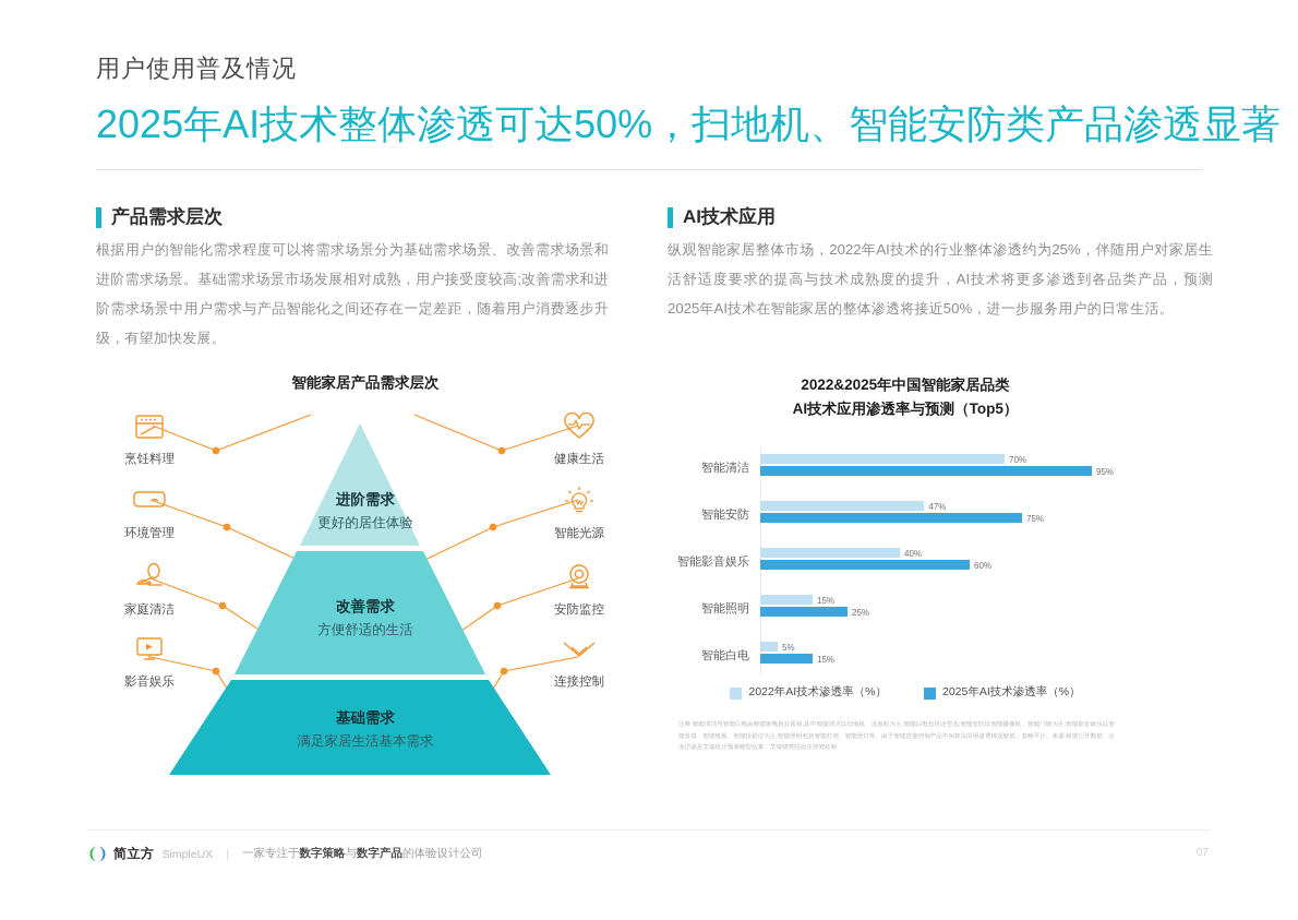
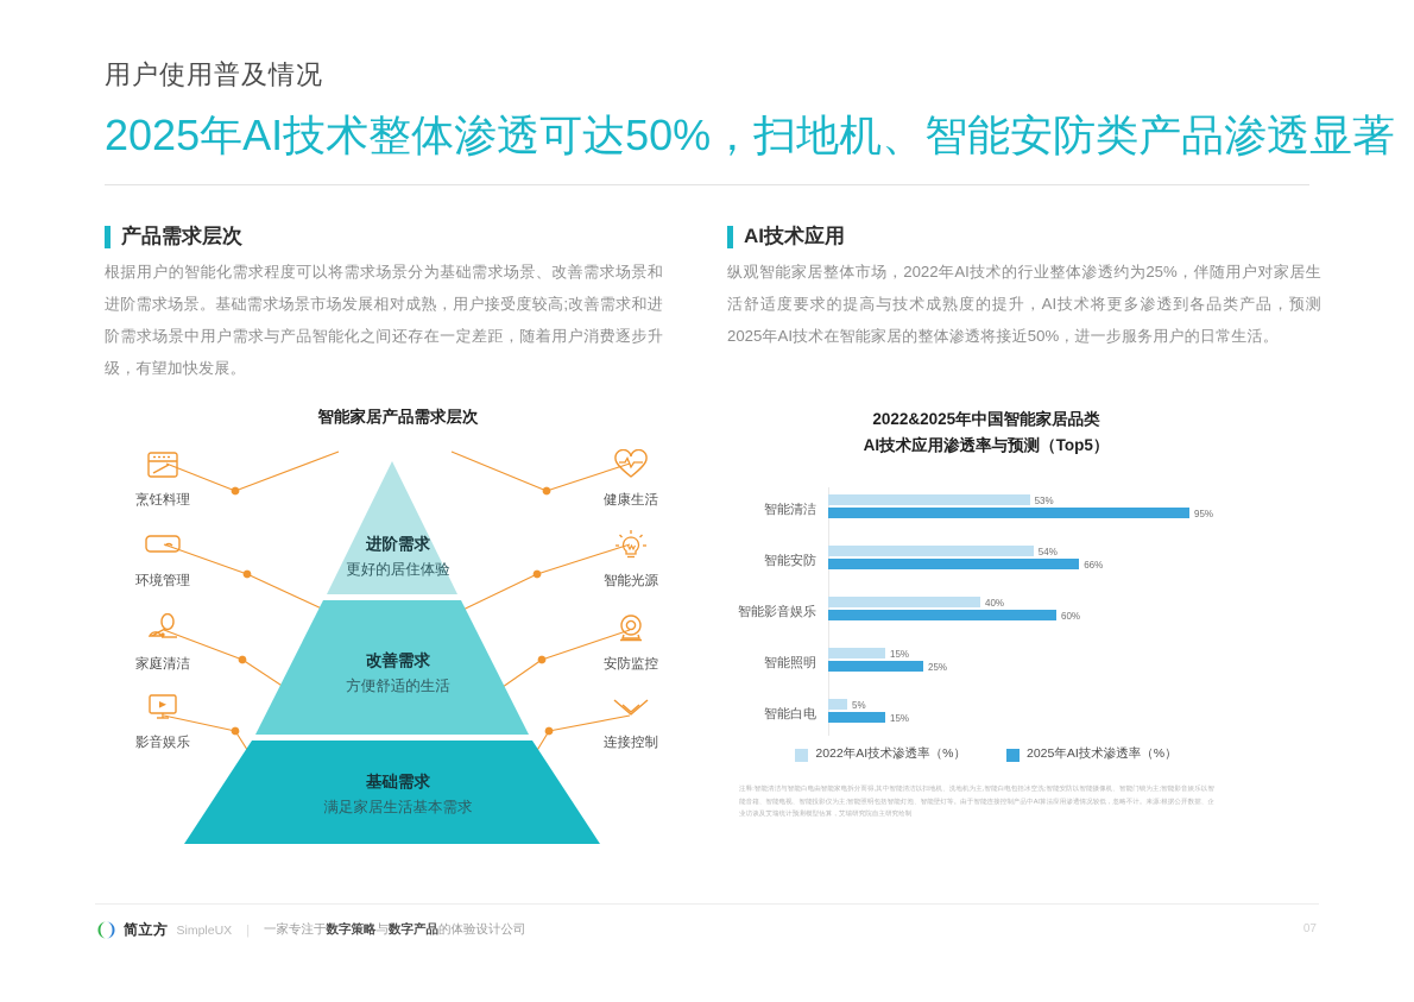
2022年AI技术渗透率（%）/智能清洁: 70% -> 53%
2022年AI技术渗透率（%）/智能安防: 47% -> 54%
2025年AI技术渗透率（%）/智能安防: 75% -> 66%
